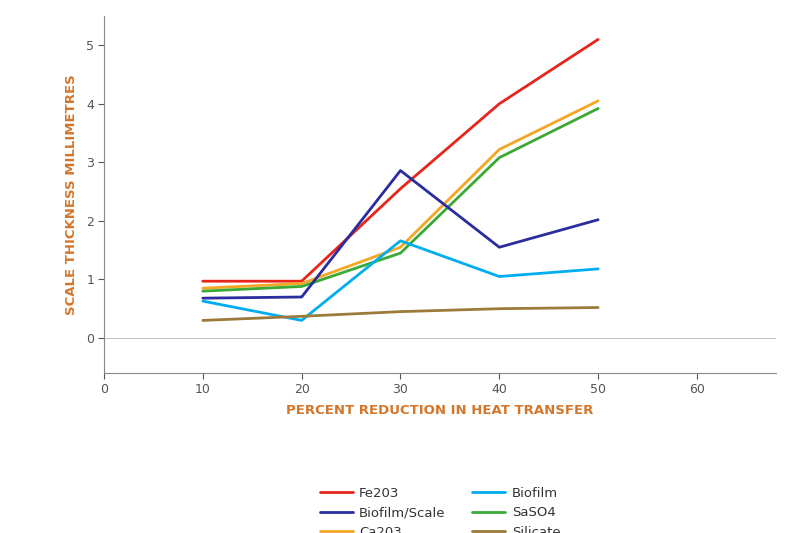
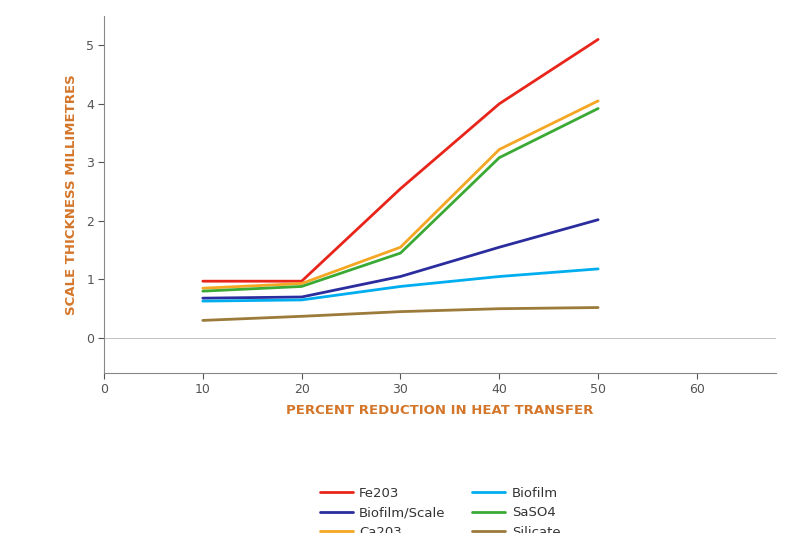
Biofilm/20: 0.30 -> 0.65
Biofilm/Scale/30: 2.86 -> 1.05
Biofilm/30: 1.66 -> 0.88
